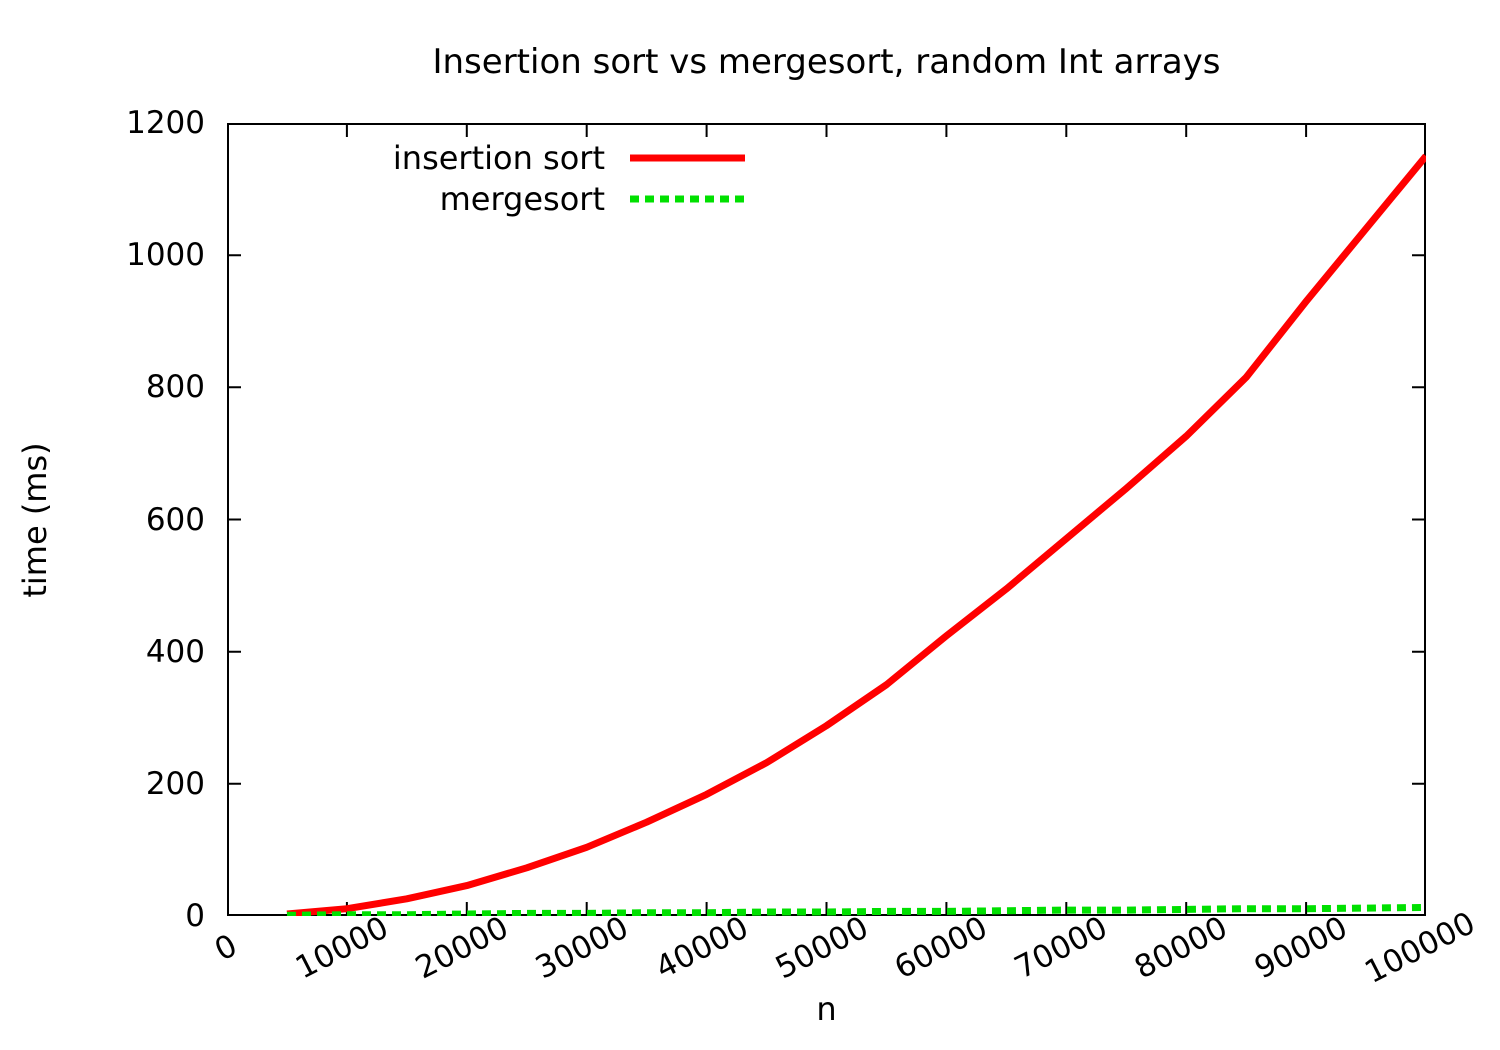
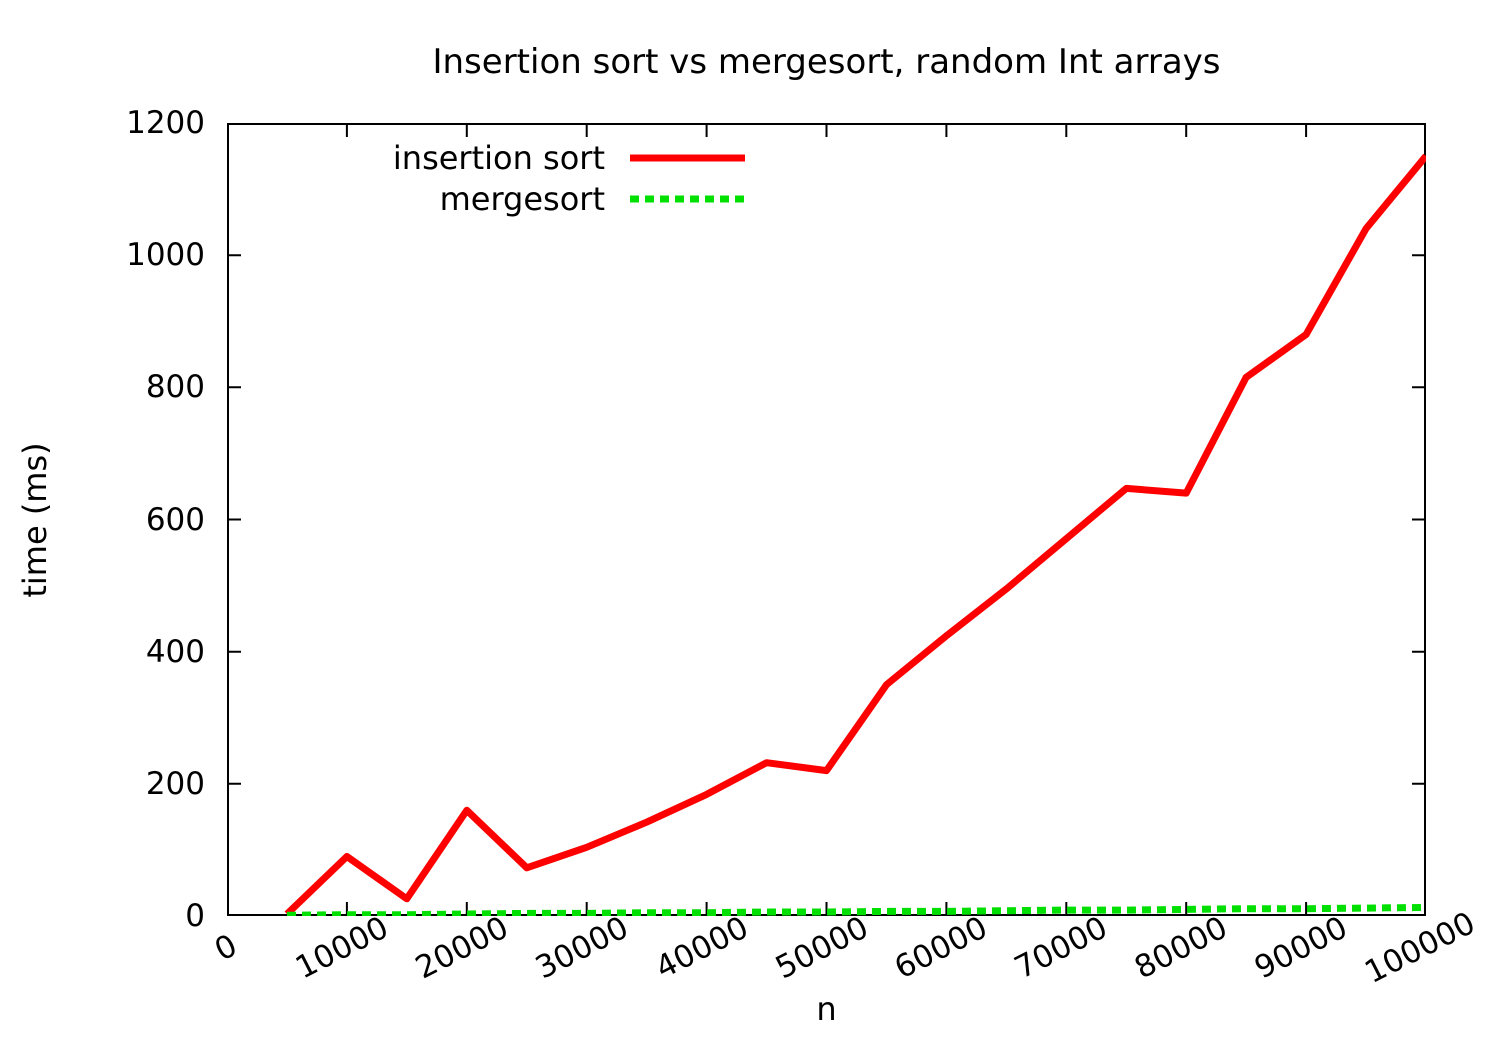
insertion sort/10000: 10 -> 90
insertion sort/20000: 50 -> 160
insertion sort/50000: 290 -> 220
insertion sort/80000: 730 -> 640
insertion sort/90000: 930 -> 880
